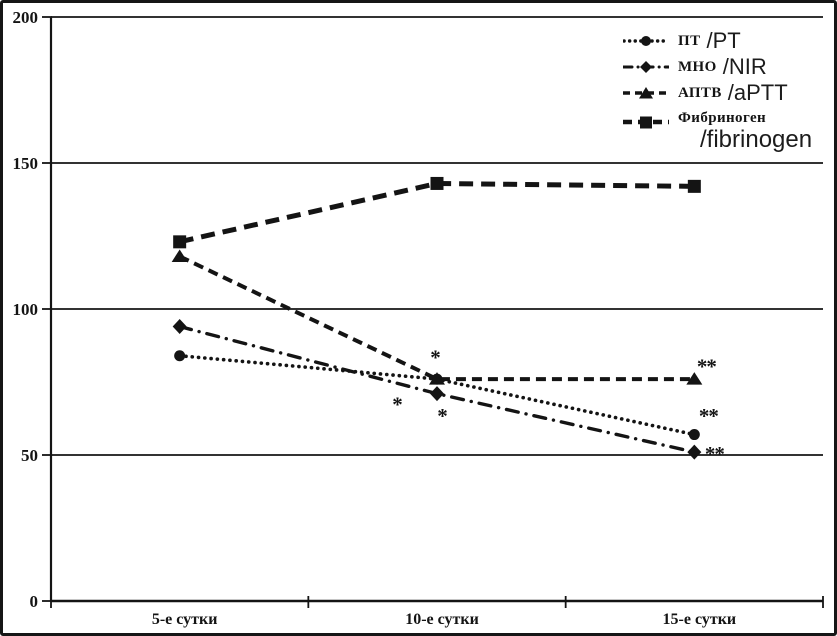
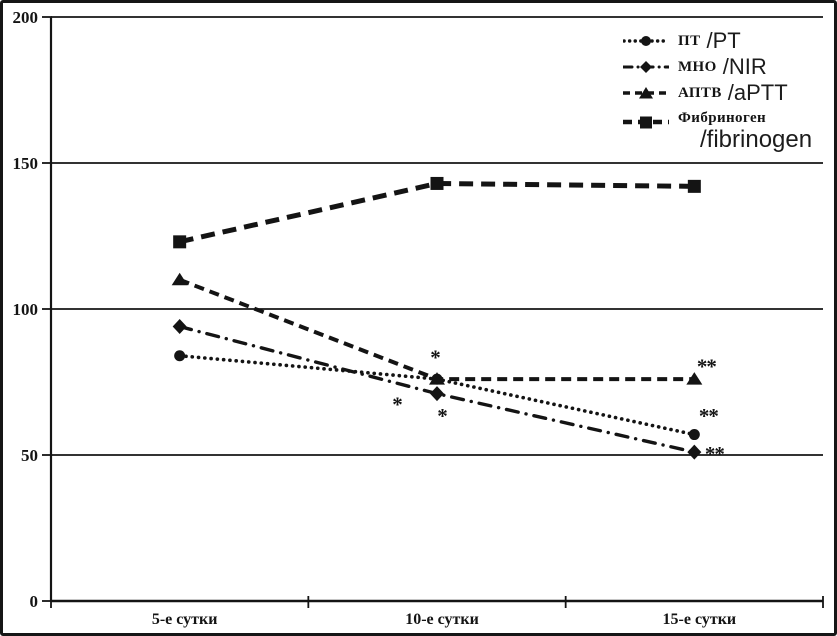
АПТВ /aPTT/5-е сутки: 118 -> 110
